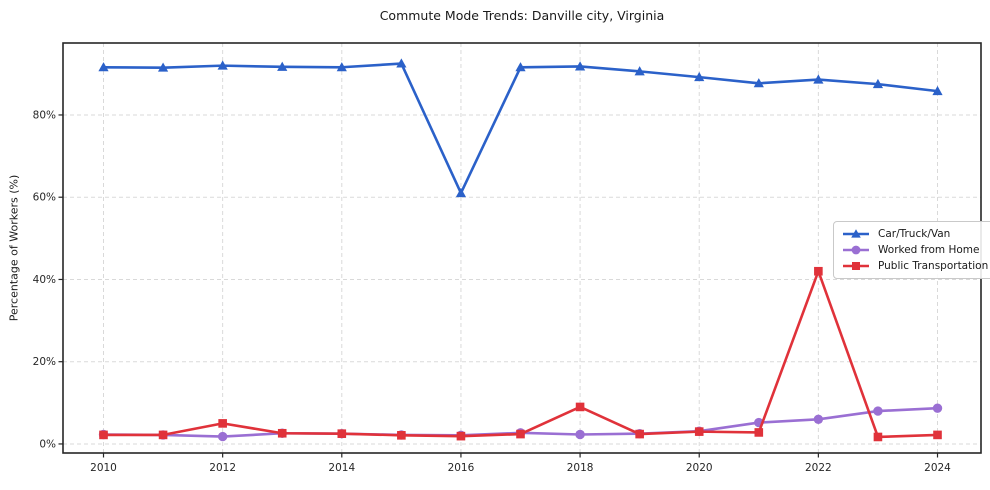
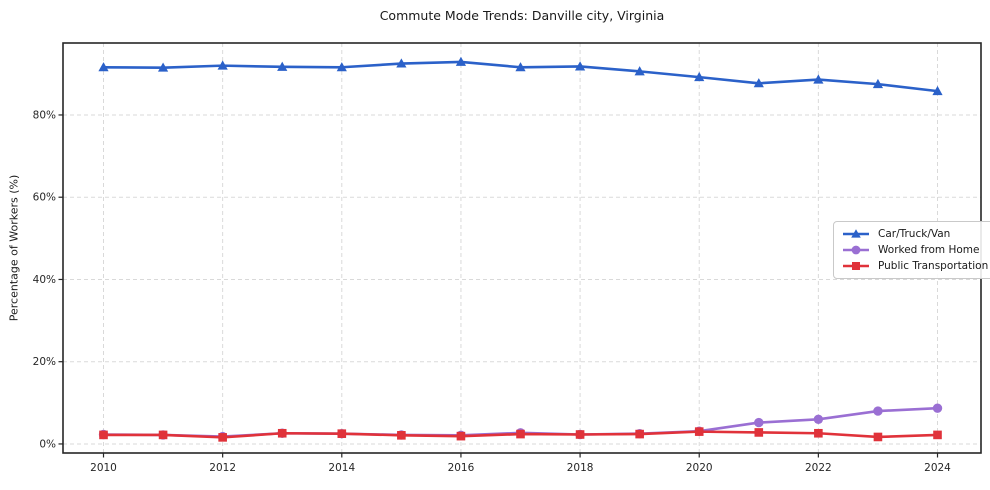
Public Transportation/2012: 5% -> 2%
Car/Truck/Van/2016: 61% -> 93%
Public Transportation/2018: 9% -> 2%
Public Transportation/2022: 42% -> 3%
